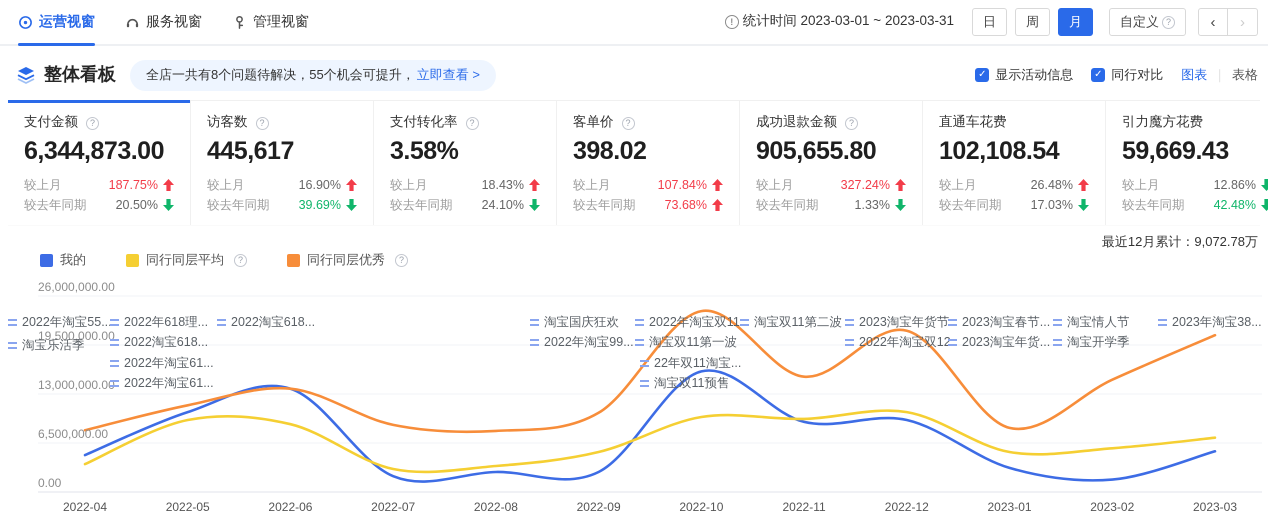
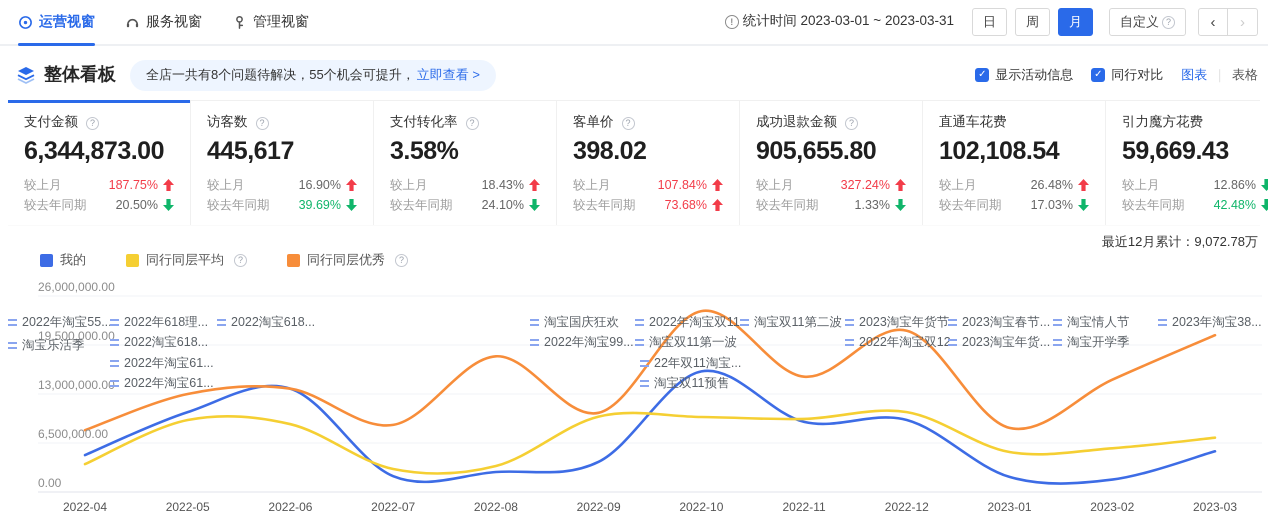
同行同层优秀/2022-05: 12000000 -> 13000000
同行同层优秀/2022-08: 8000000 -> 18000000
我的/2022-09: 3000000 -> 4000000
同行同层平均/2022-09: 5000000 -> 10000000
我的/2023-01: 3000000 -> 2000000
